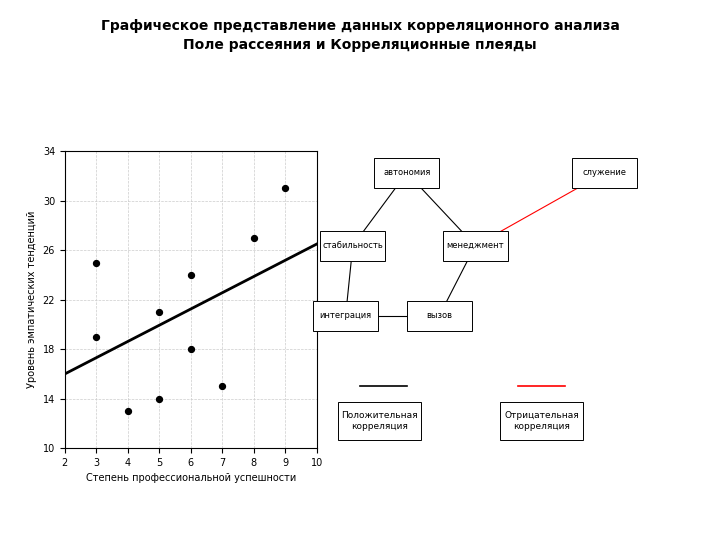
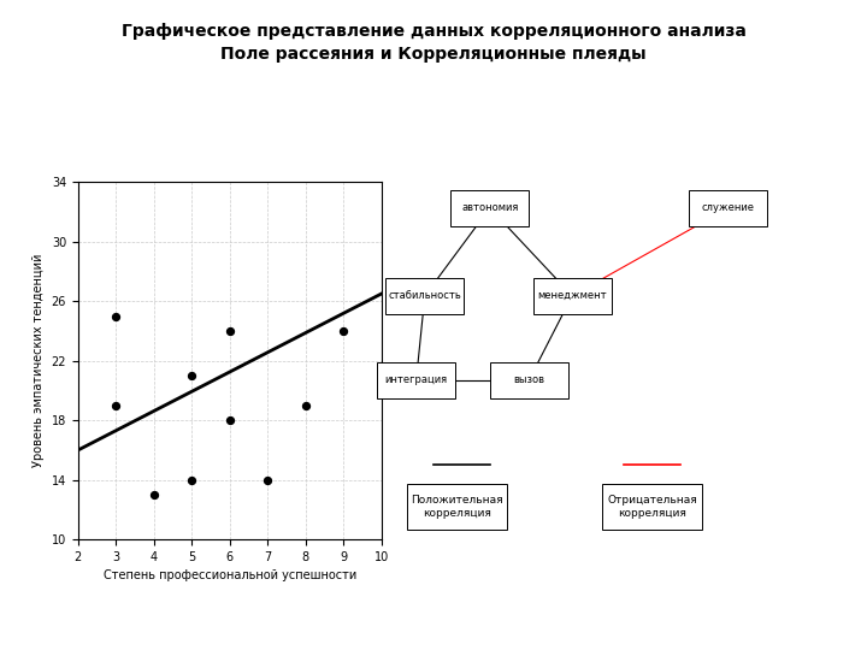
7: 15 -> 14
8: 27 -> 19
9: 31 -> 24
